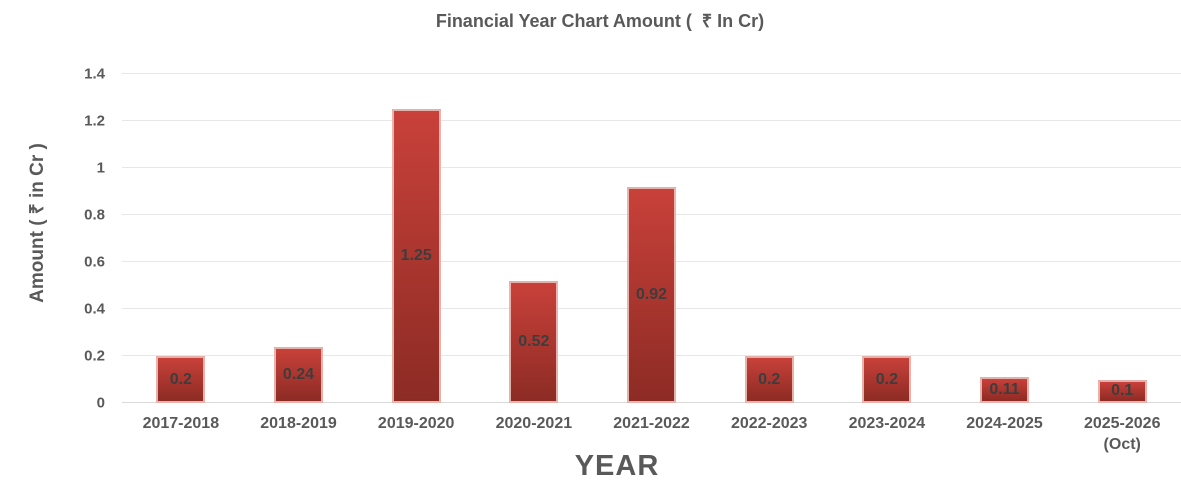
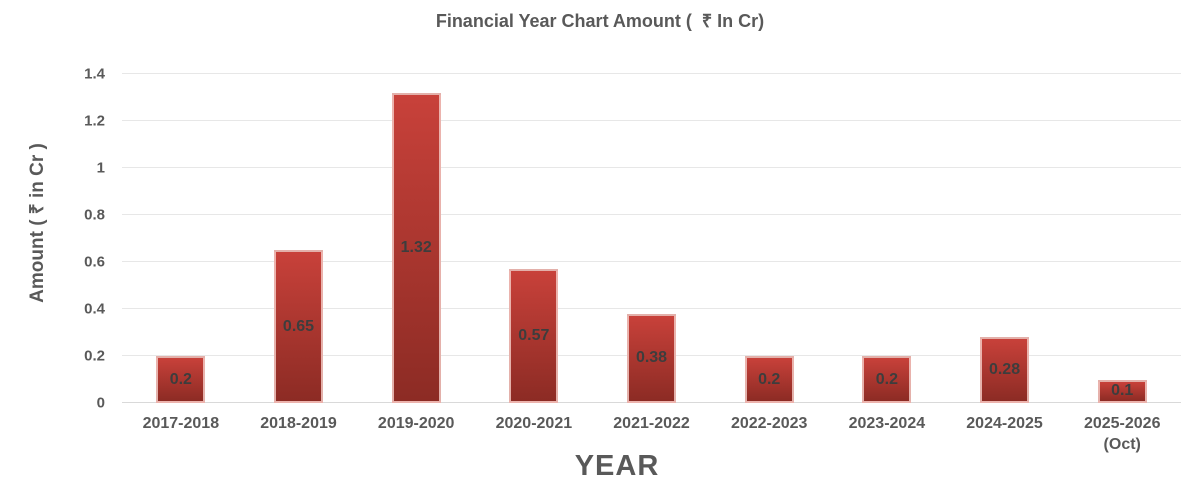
2018-2019: 0.24 -> 0.65
2019-2020: 1.25 -> 1.32
2020-2021: 0.52 -> 0.57
2021-2022: 0.92 -> 0.38
2024-2025: 0.11 -> 0.28
